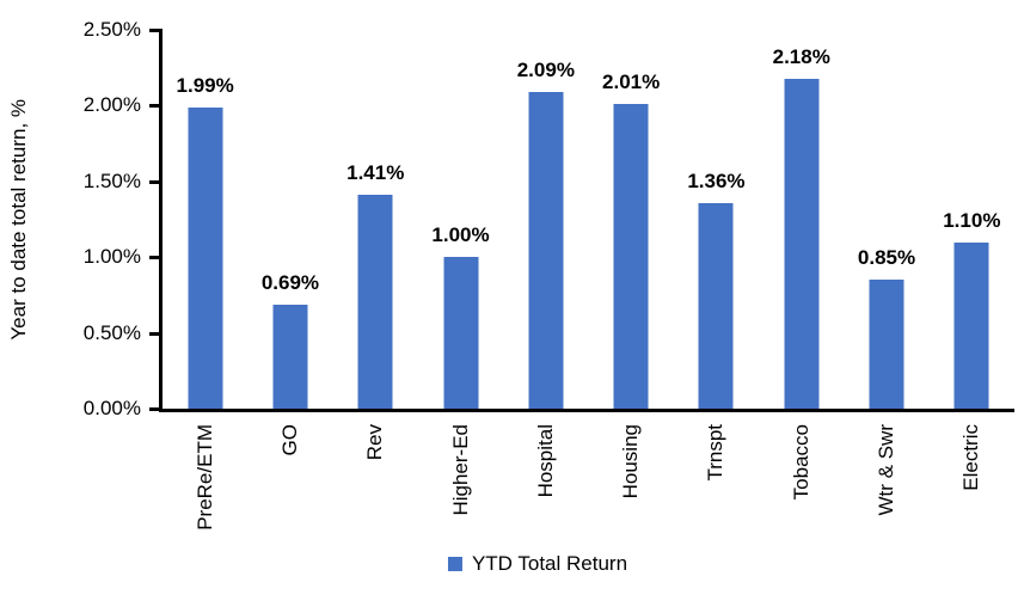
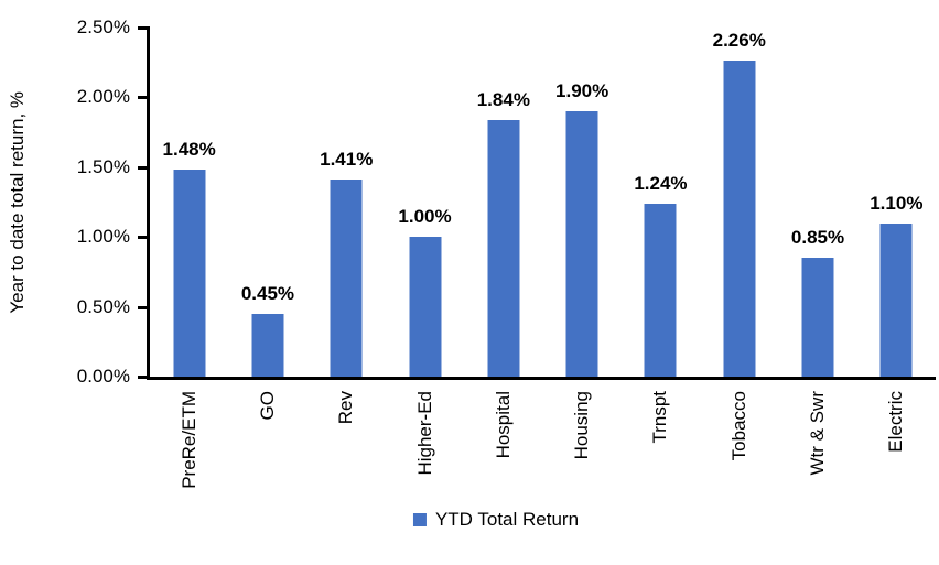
PreRe/ETM: 1.99% -> 1.48%
GO: 0.69% -> 0.45%
Hospital: 2.09% -> 1.84%
Housing: 2.01% -> 1.90%
Trnspt: 1.36% -> 1.24%
Tobacco: 2.18% -> 2.26%
